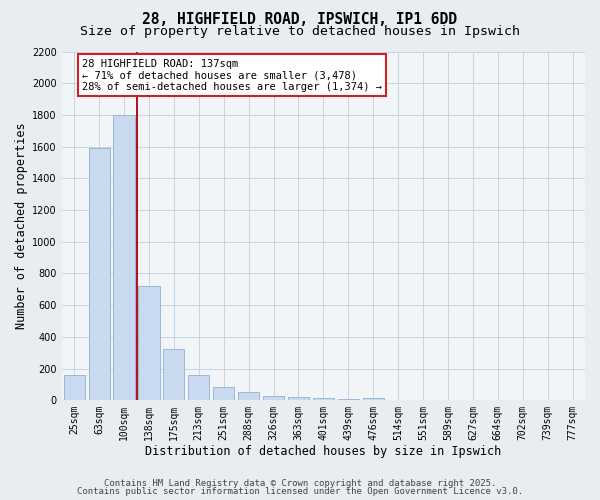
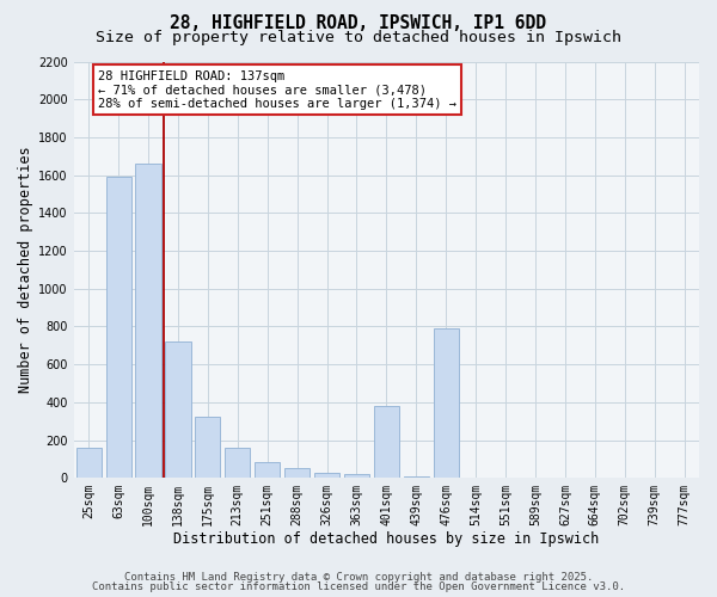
100sqm: 1800 -> 1660
401sqm: 20 -> 380
476sqm: 20 -> 790
